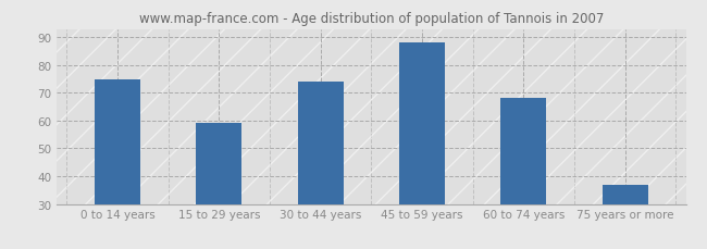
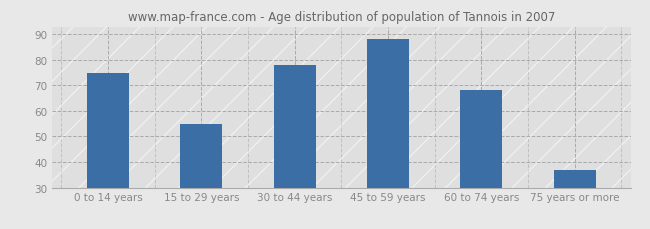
15 to 29 years: 59 -> 55
30 to 44 years: 74 -> 78
